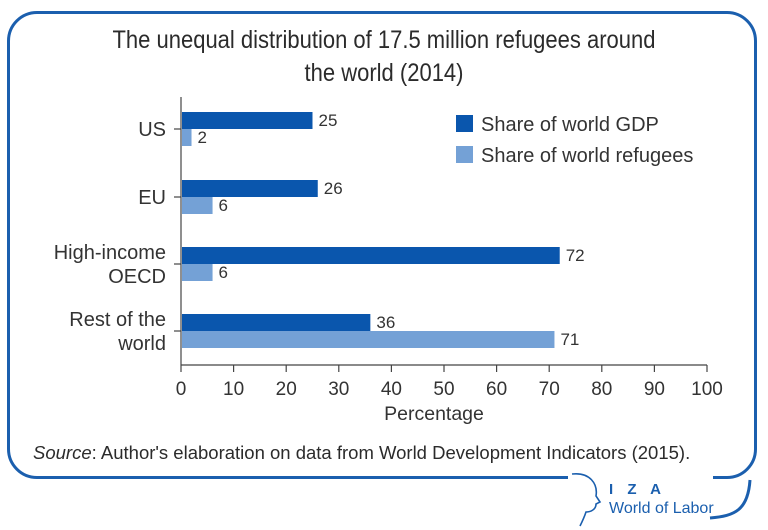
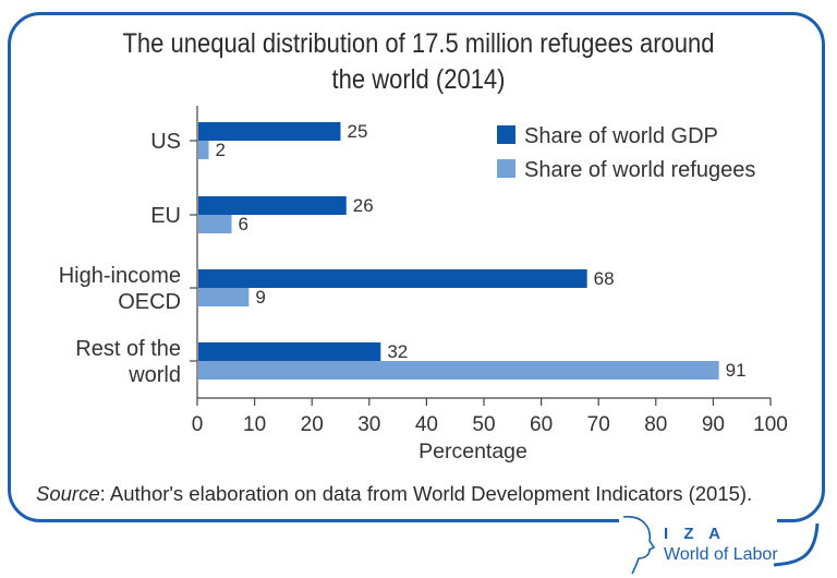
Share of world GDP/High-income OECD: 72 -> 68
Share of world refugees/High-income OECD: 6 -> 9
Share of world GDP/Rest of the world: 36 -> 32
Share of world refugees/Rest of the world: 71 -> 91
